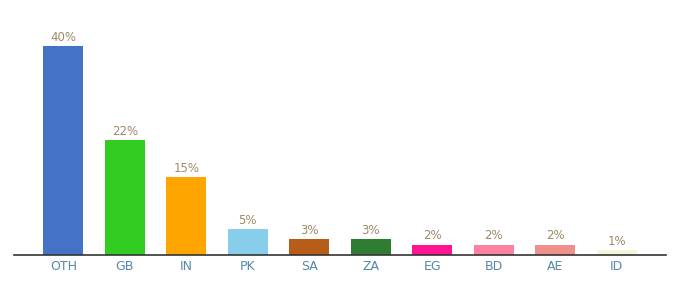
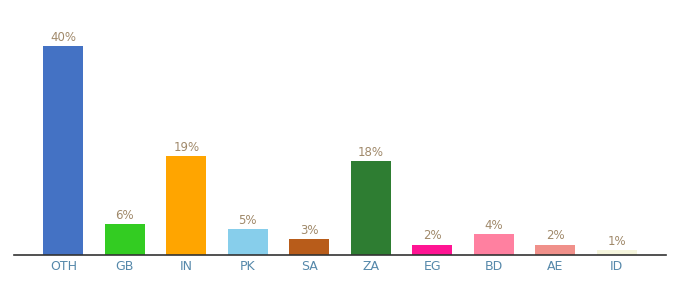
GB: 22% -> 6%
IN: 15% -> 19%
ZA: 3% -> 18%
BD: 2% -> 4%
